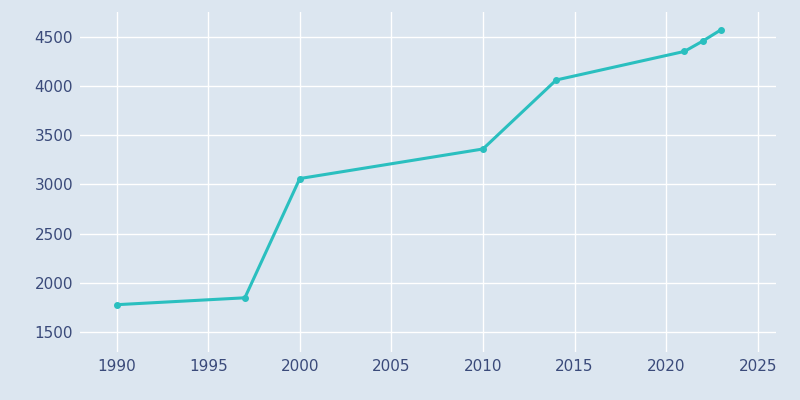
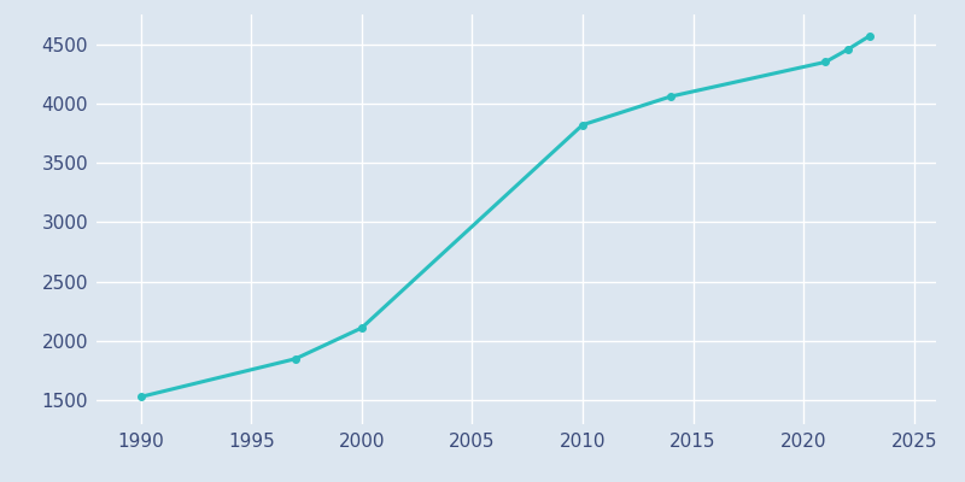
1990: 1780 -> 1530
2000: 3060 -> 2110
2010: 3360 -> 3820
